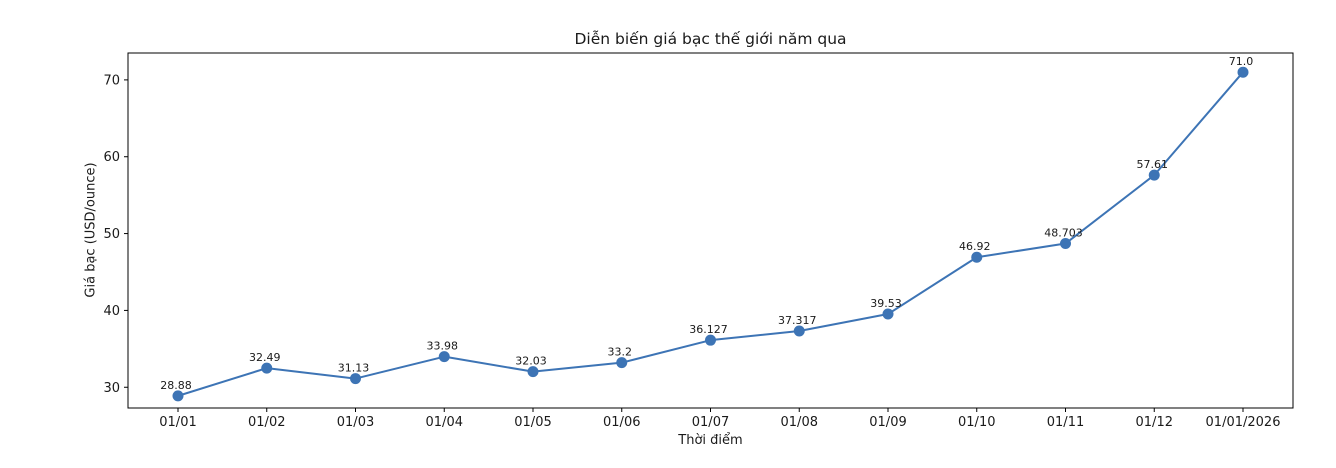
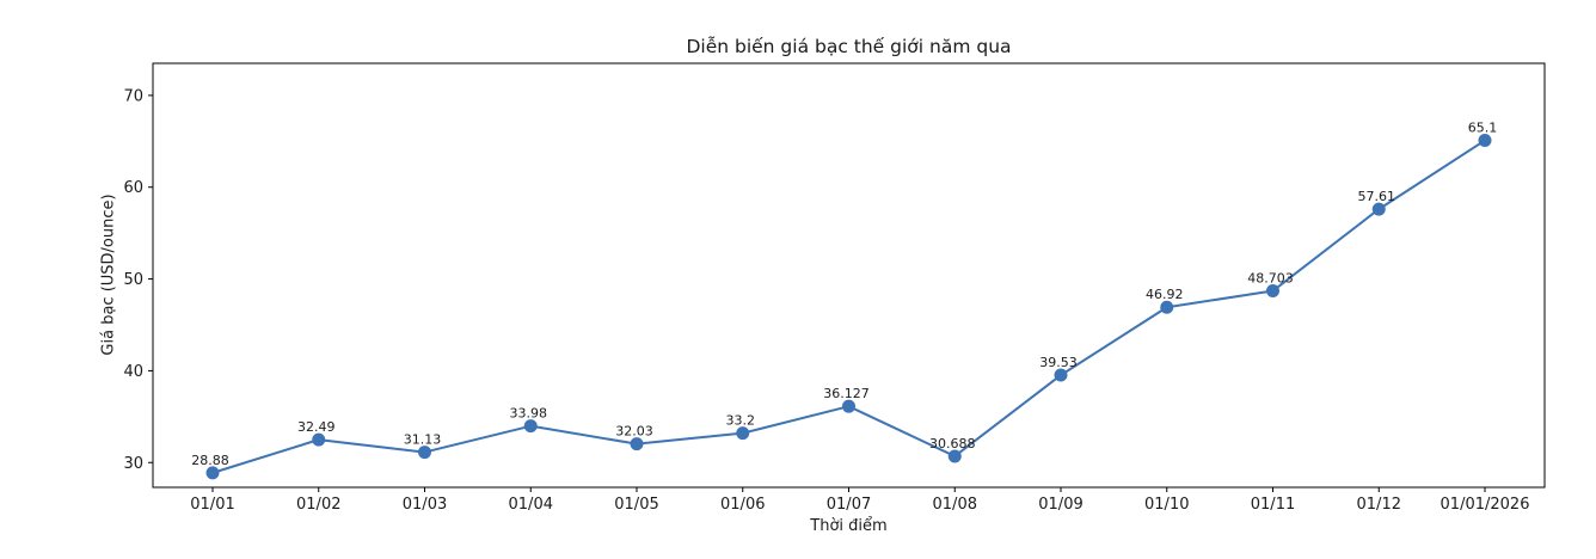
01/08: 37.317 -> 30.688
01/01/2026: 71.0 -> 65.1
